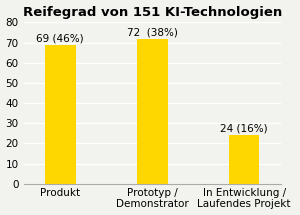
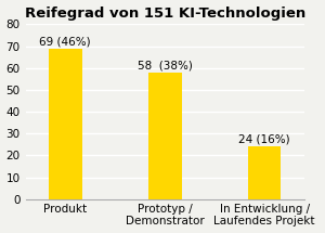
Prototyp / Demonstrator: 72 -> 58
